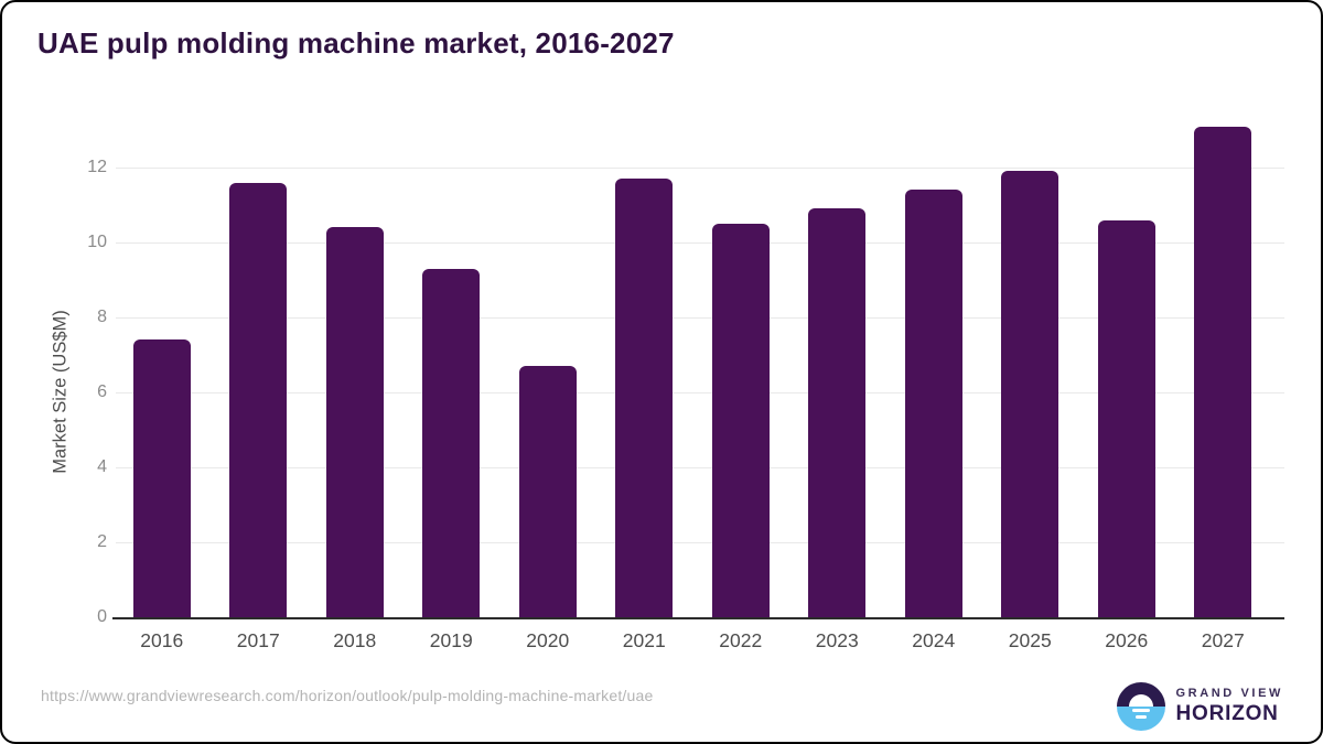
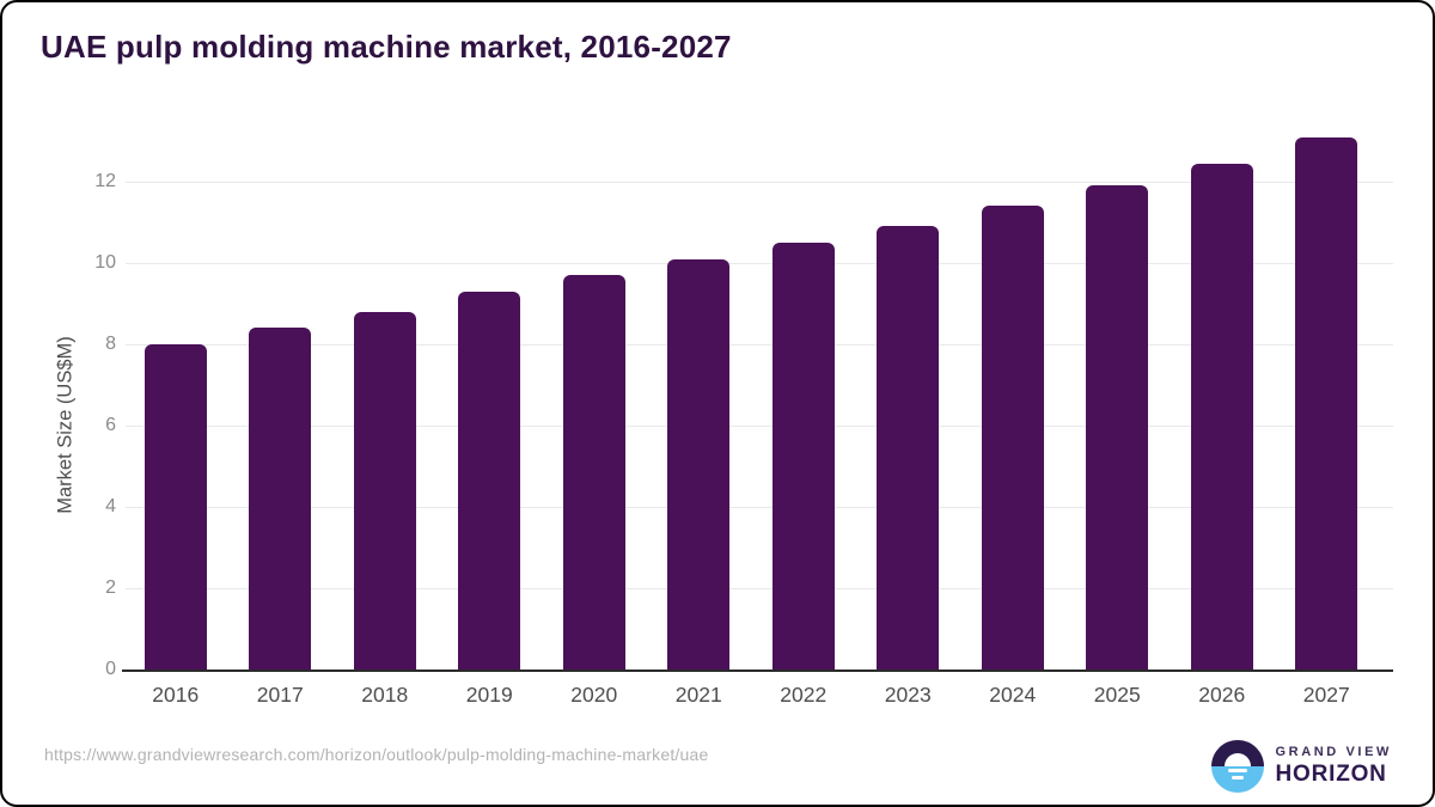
2016: 7.4 -> 8.0
2017: 11.6 -> 8.4
2018: 10.4 -> 8.8
2020: 6.7 -> 9.7
2021: 11.7 -> 10.1
2026: 10.6 -> 12.4
